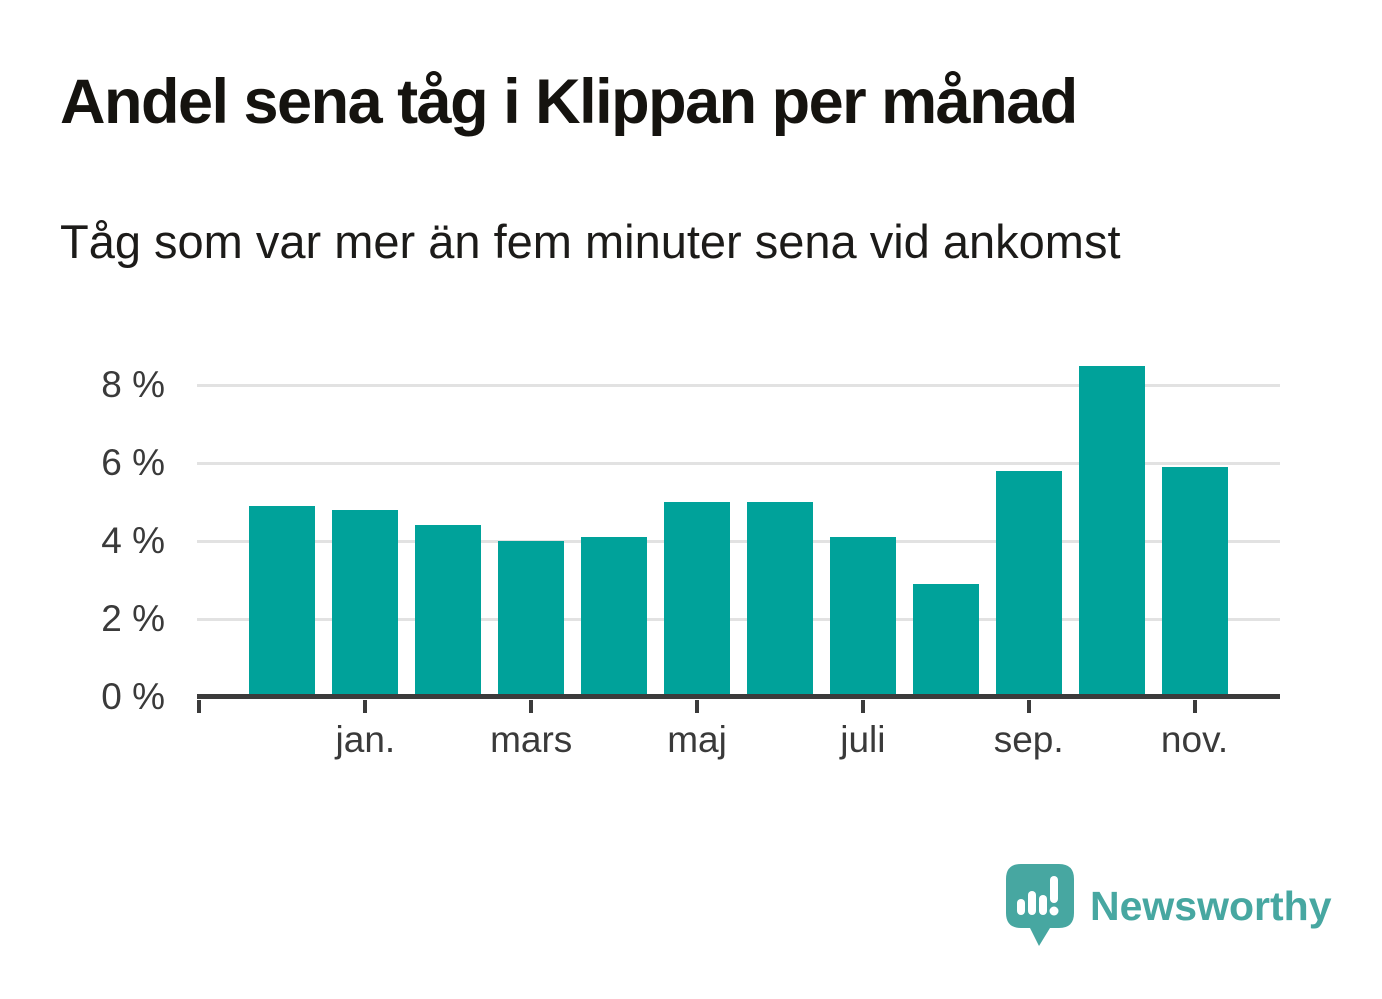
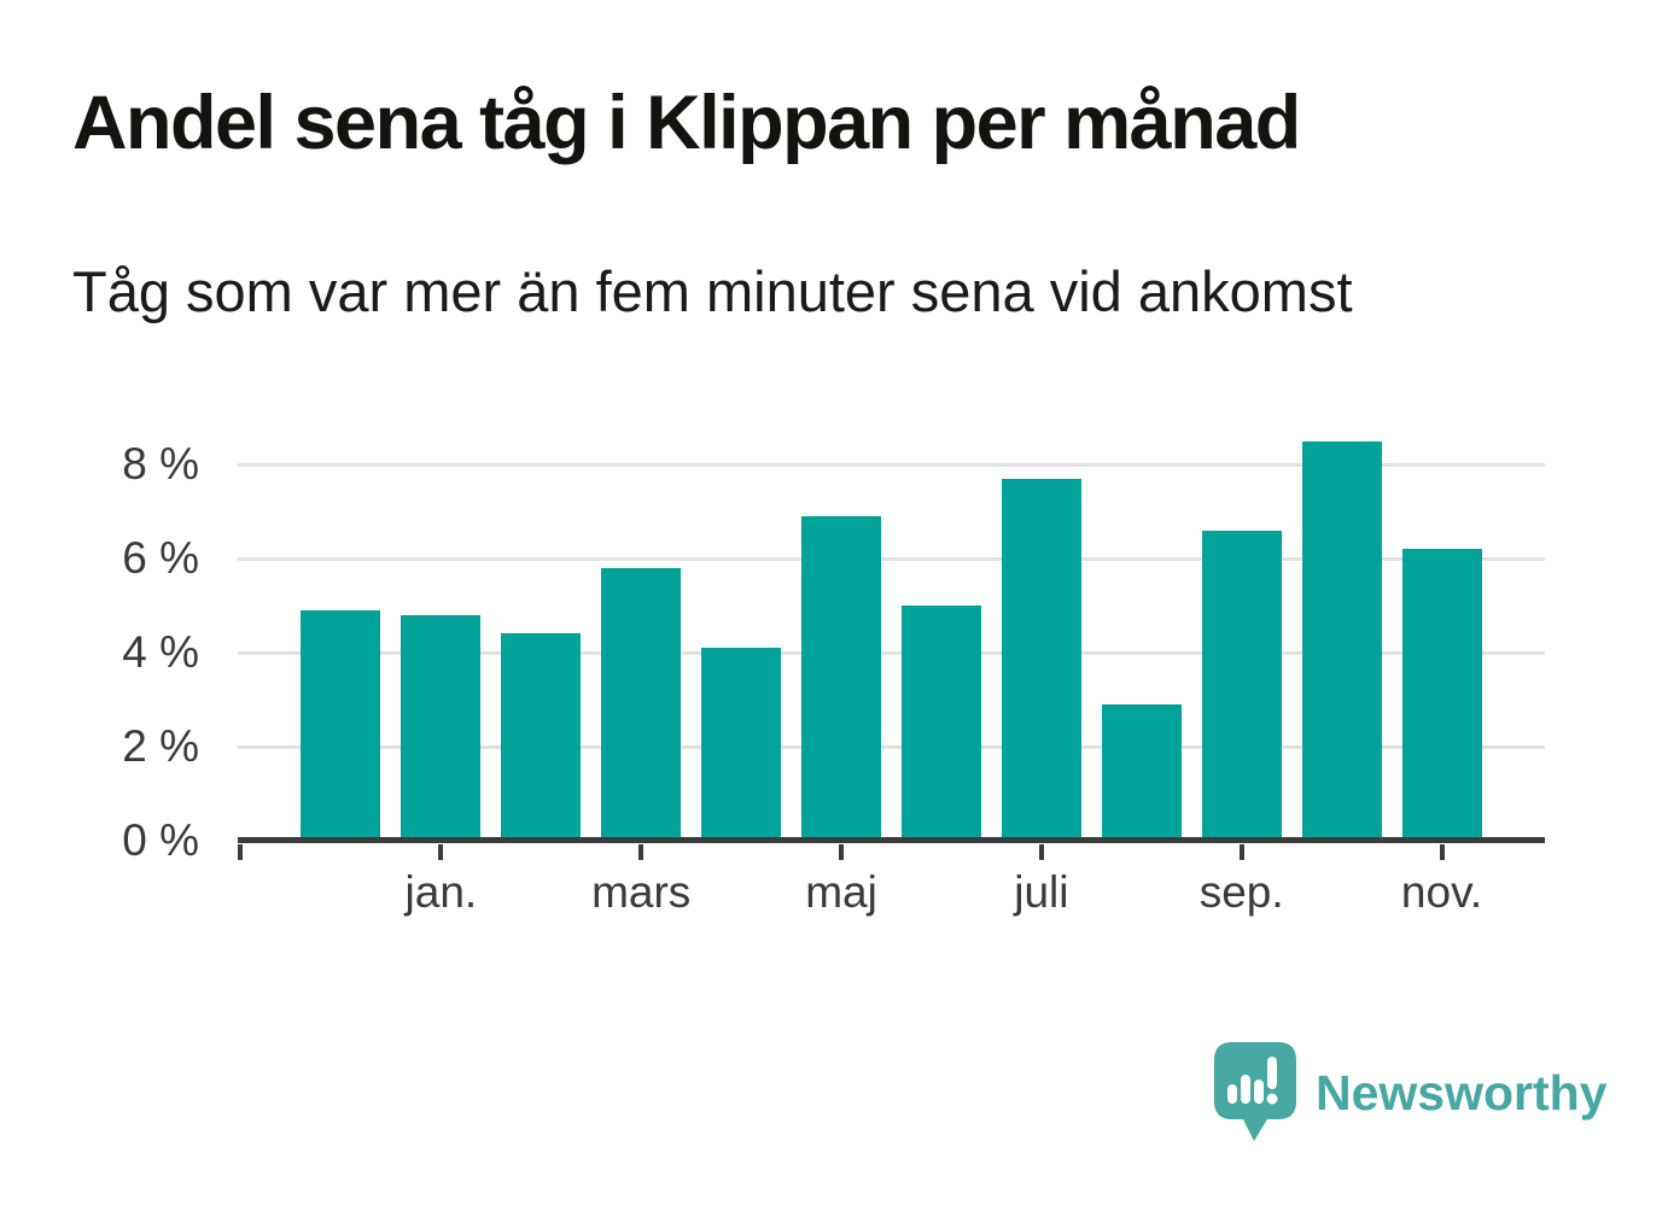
mars: 4.0% -> 5.8%
maj: 5.0% -> 6.9%
juli: 4.1% -> 7.7%
sep.: 5.8% -> 6.6%
nov.: 5.9% -> 6.2%
